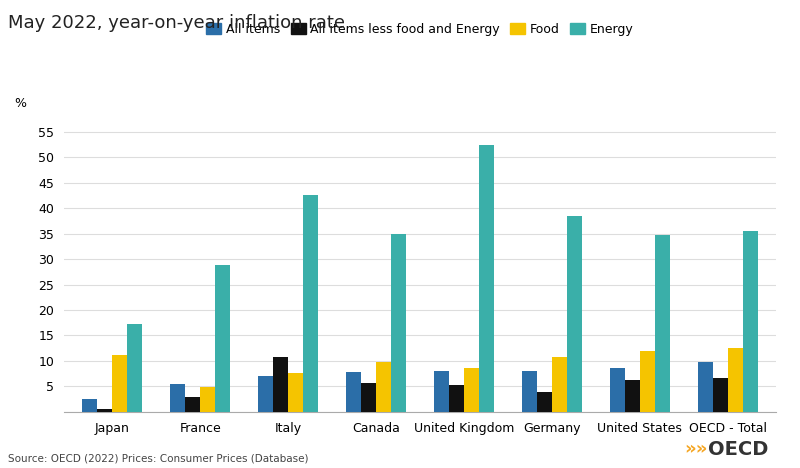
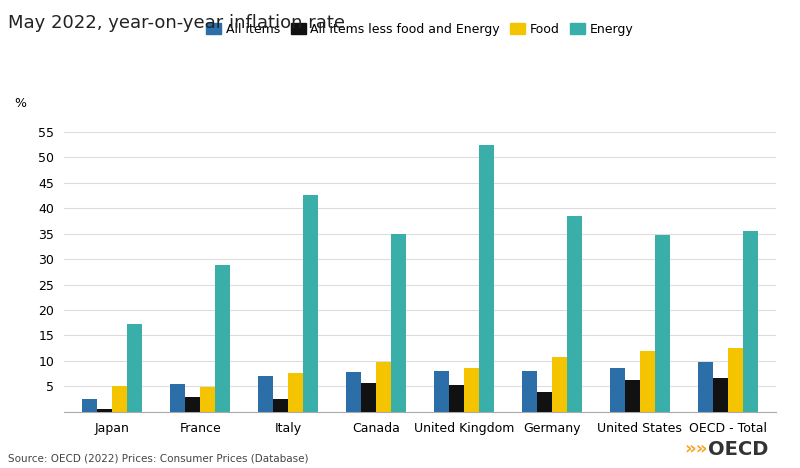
Food/Japan: 11.2 -> 5.0
All items less food and Energy/Italy: 10.8 -> 2.6
